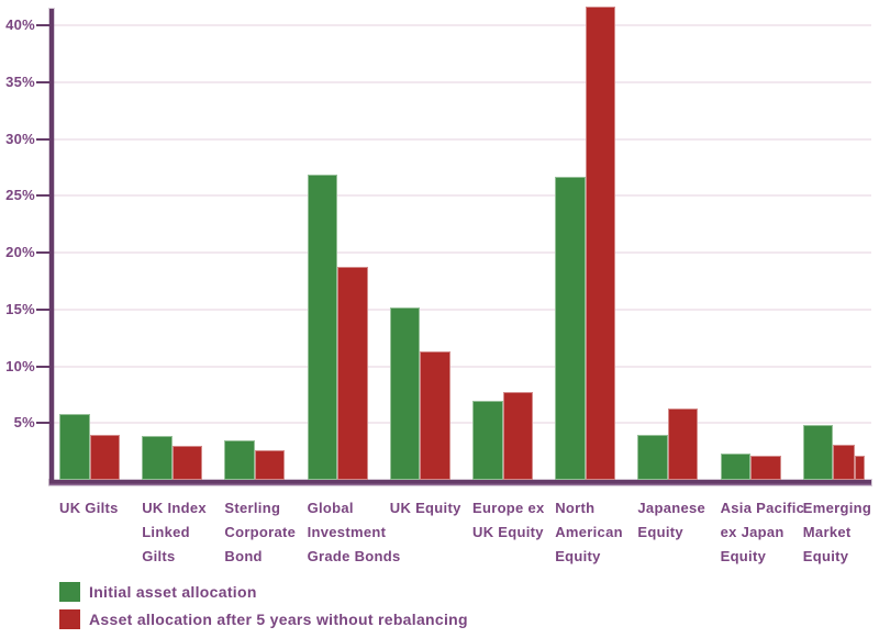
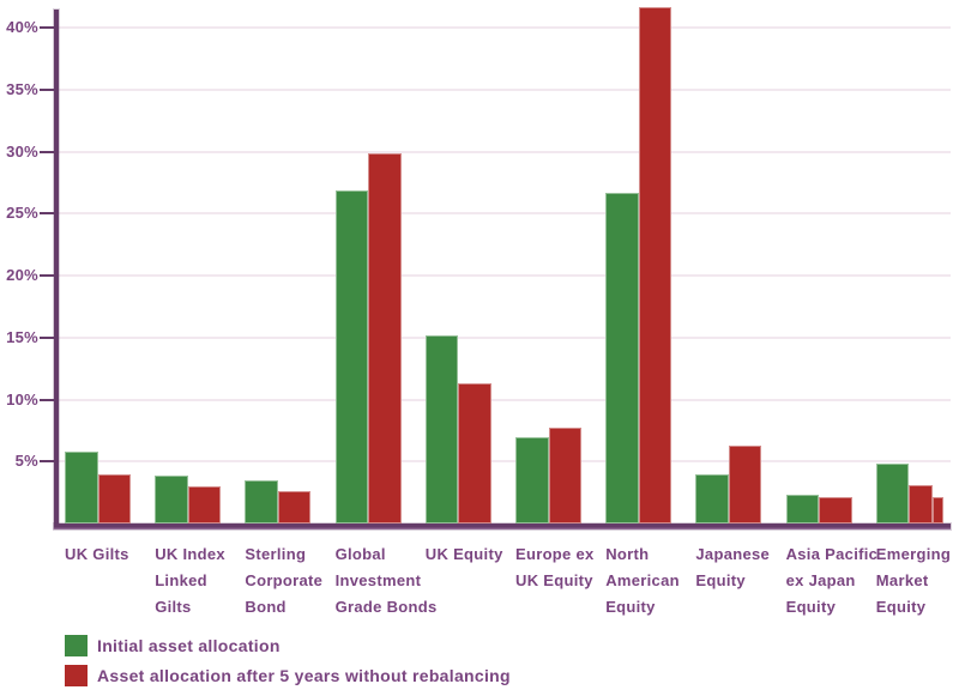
Asset allocation after 5 years without rebalancing/Global Investment Grade Bonds: 18.7% -> 29.9%
